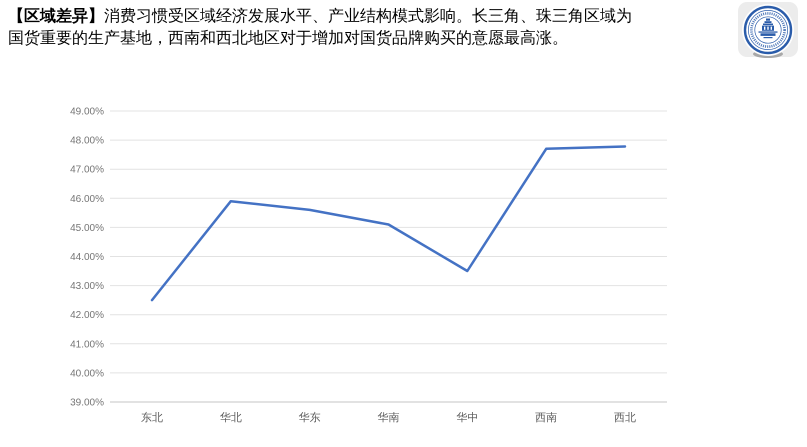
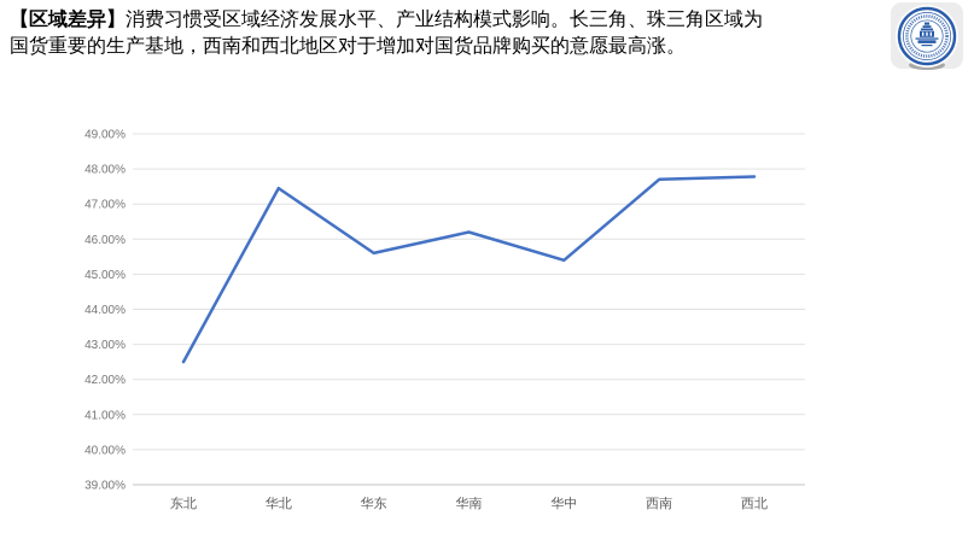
华北: 45.9% -> 47.5%
华南: 45.1% -> 46.2%
华中: 43.5% -> 45.4%
